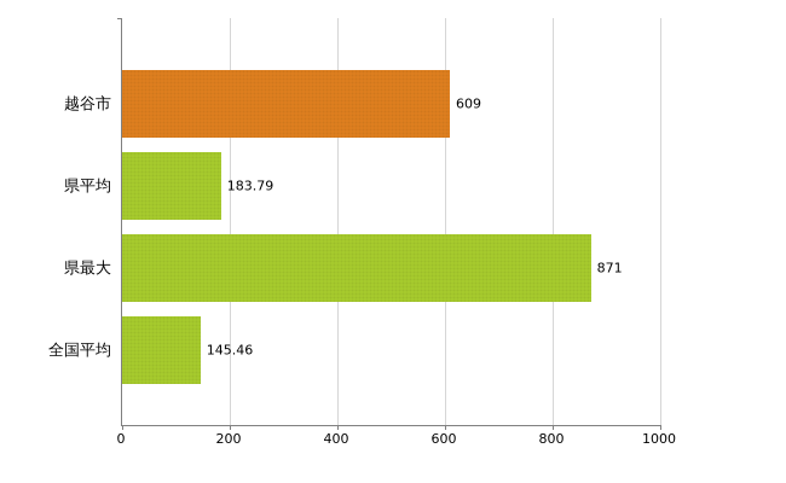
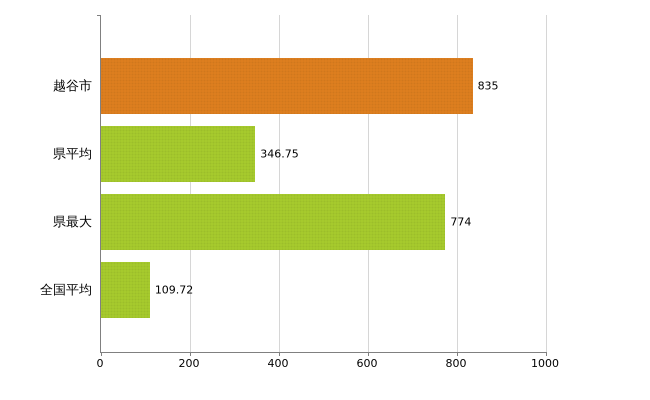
越谷市: 609 -> 835
県平均: 183.79 -> 346.75
県最大: 871 -> 774
全国平均: 145.46 -> 109.72
